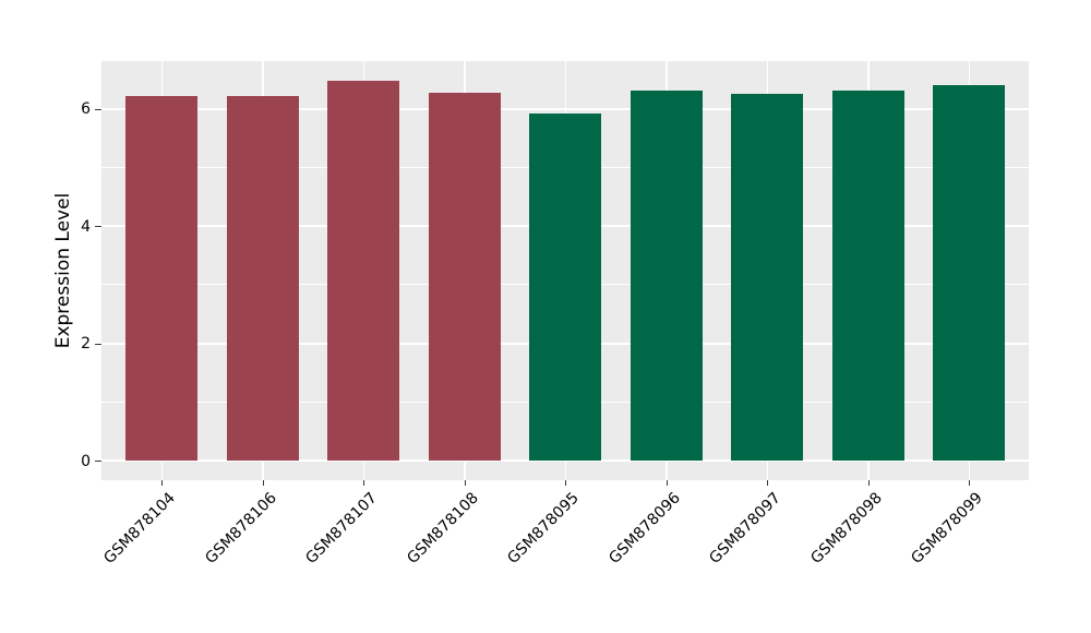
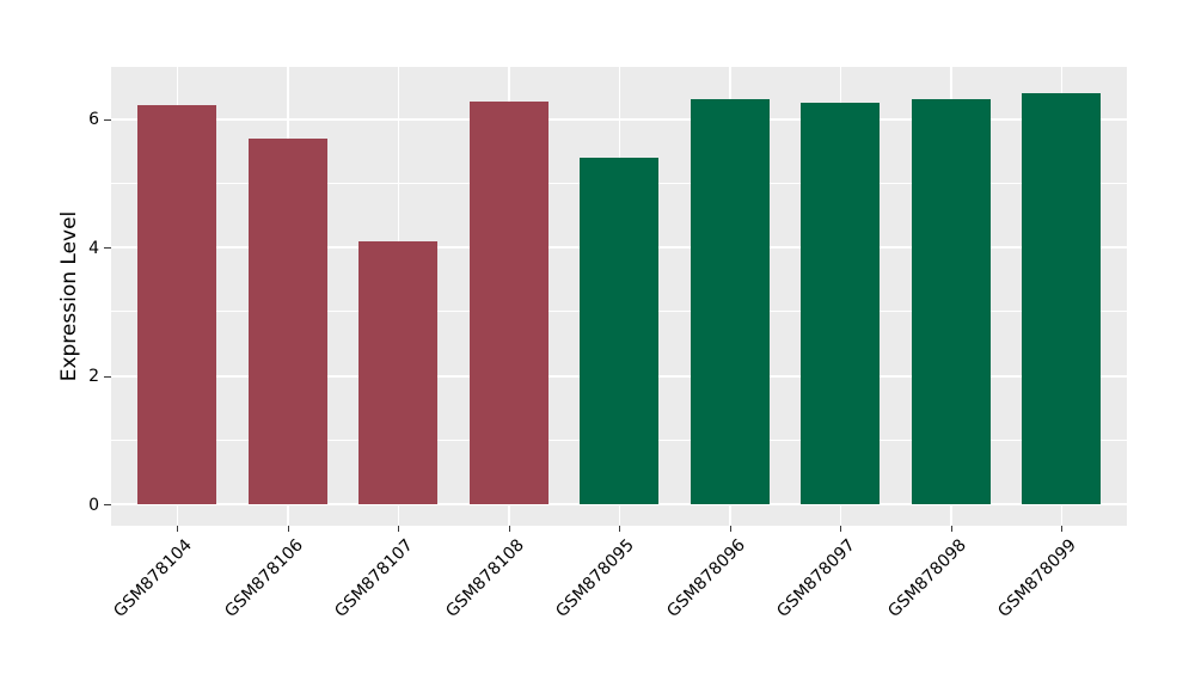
GSM878106: 6.2 -> 5.7
GSM878107: 6.5 -> 4.1
GSM878095: 5.9 -> 5.4
